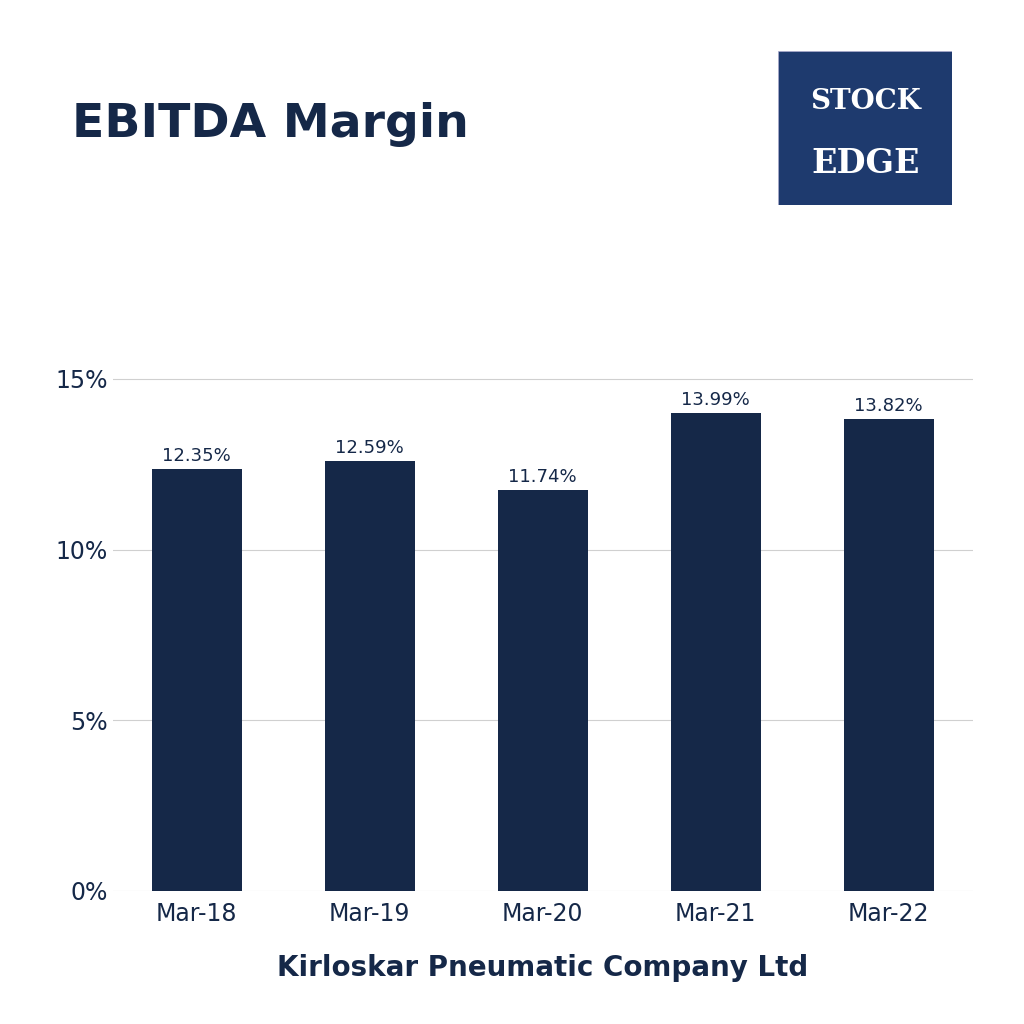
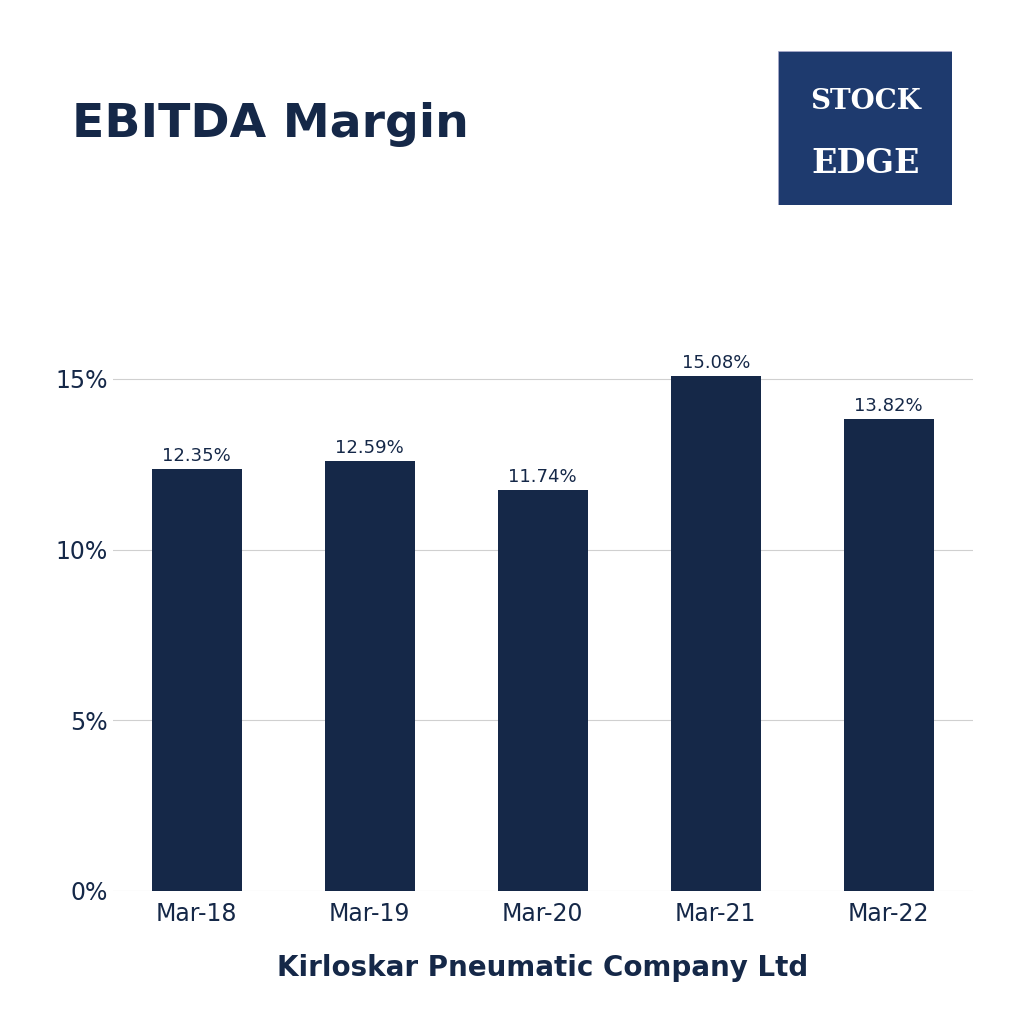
Mar-21: 13.99% -> 15.08%
